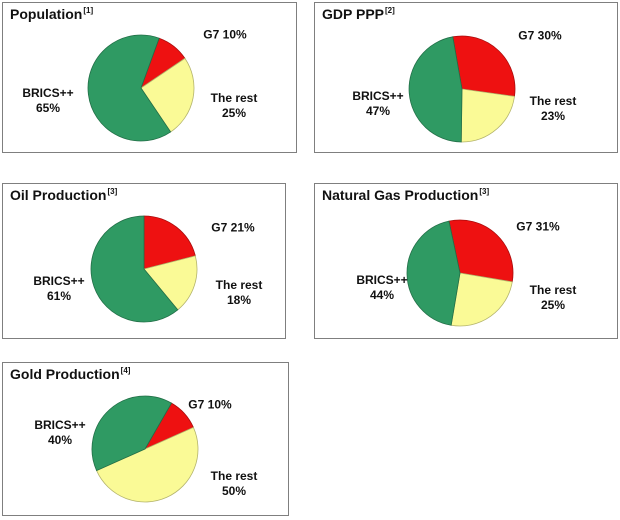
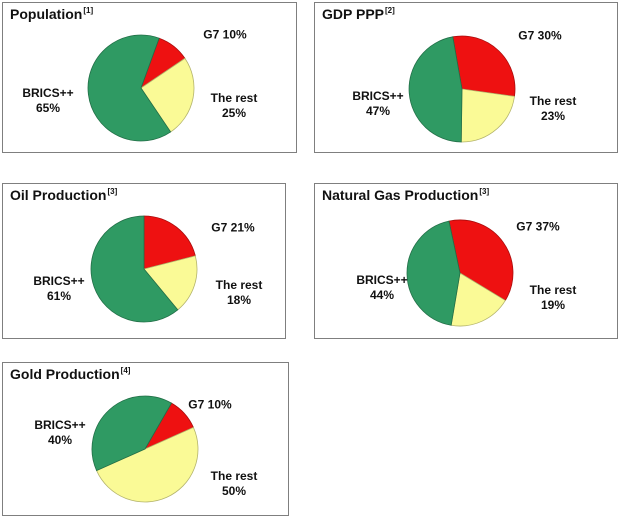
Natural Gas Production/G7: 31% -> 37%
Natural Gas Production/The rest: 25% -> 19%
